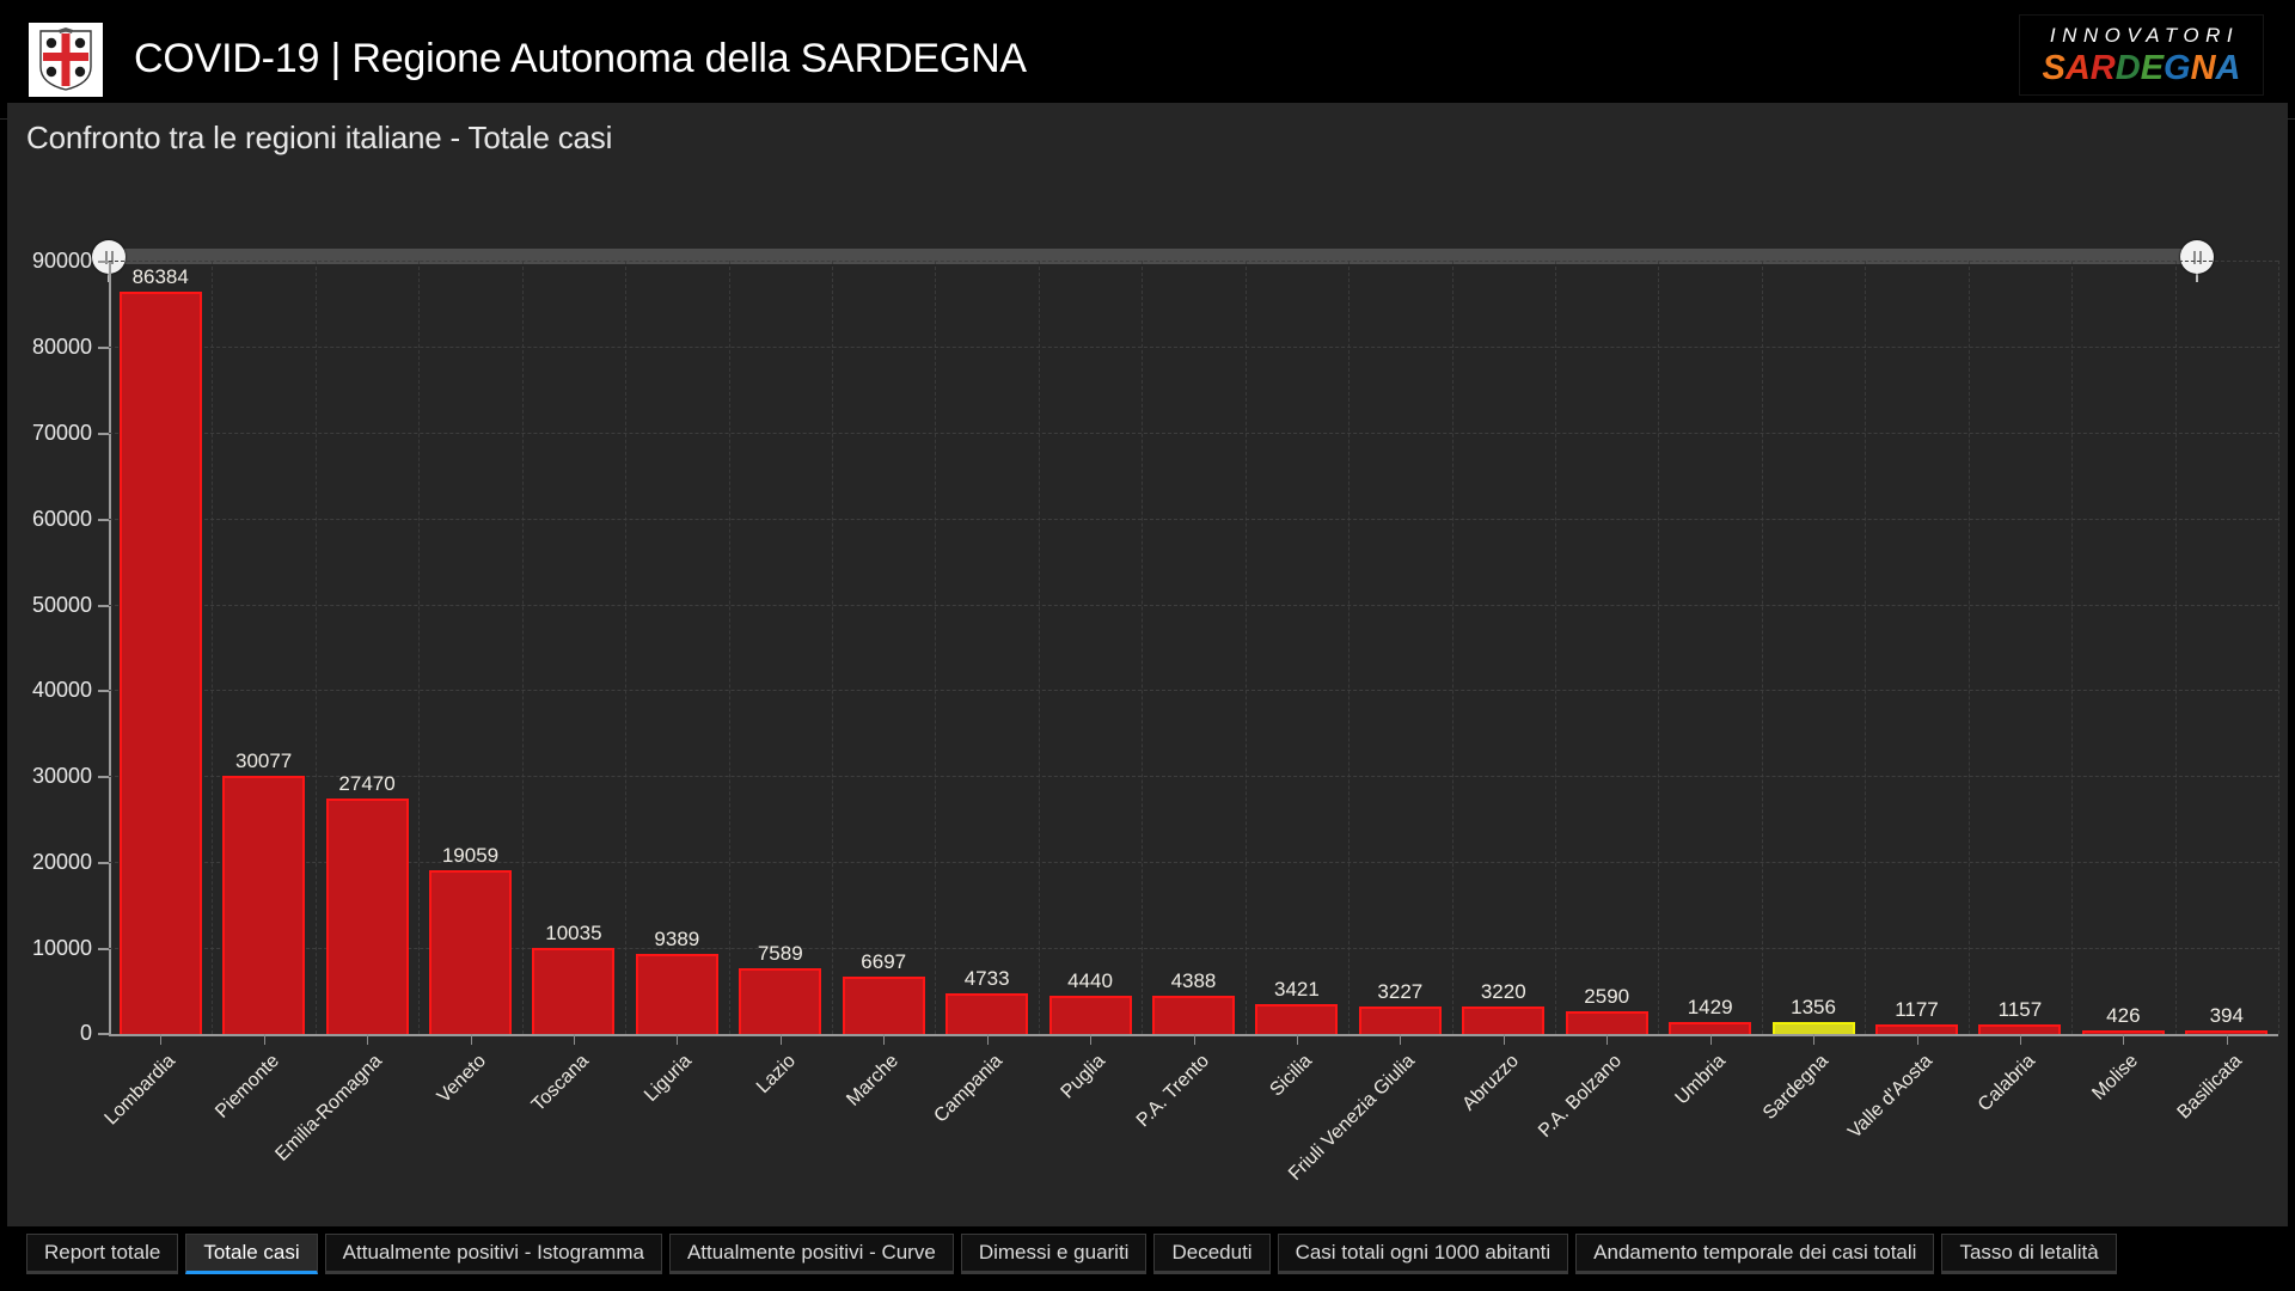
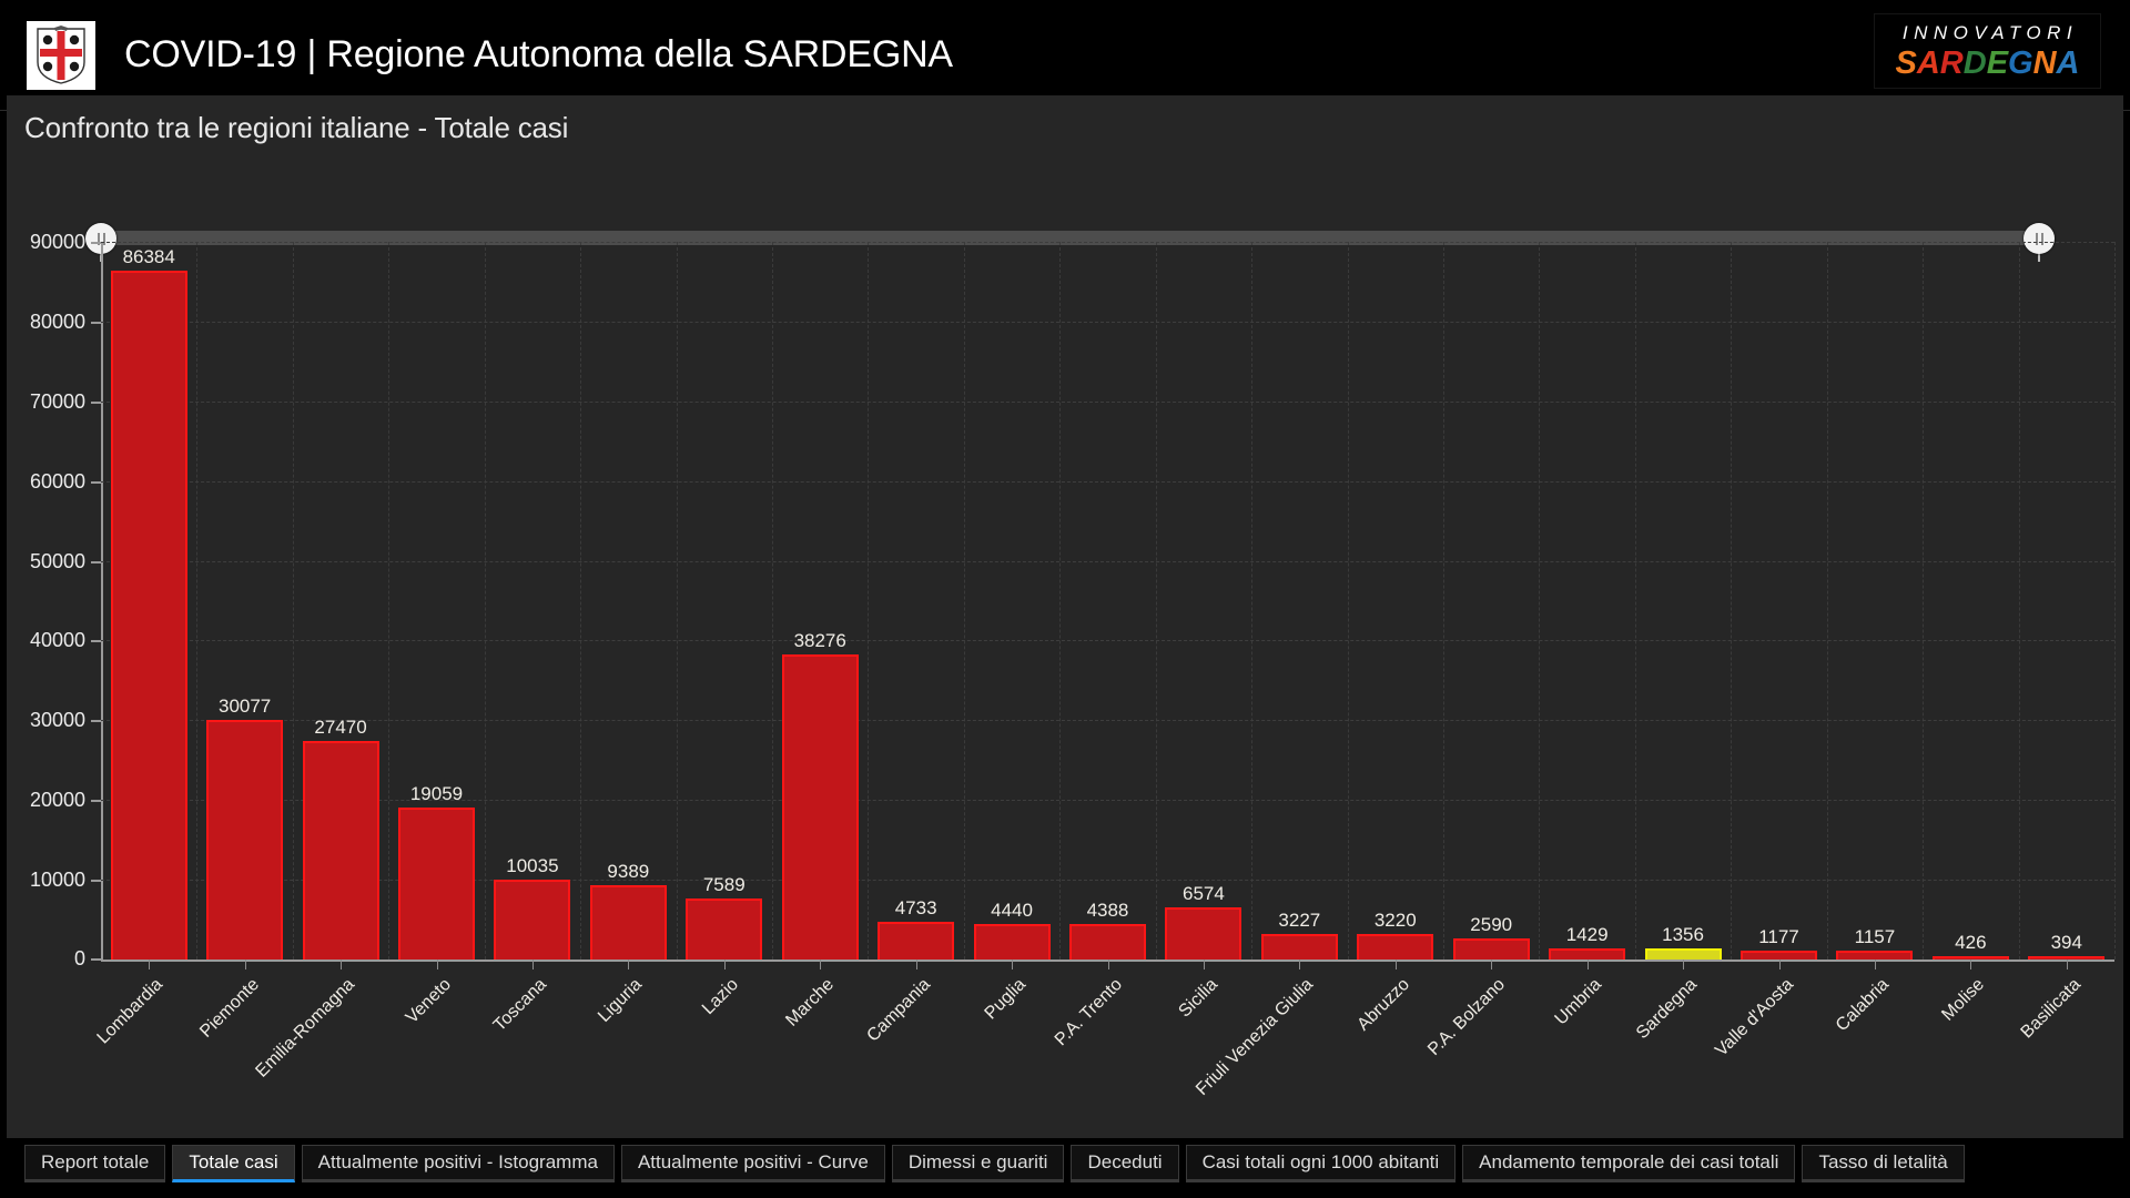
Marche: 6697 -> 38276
Sicilia: 3421 -> 6574
